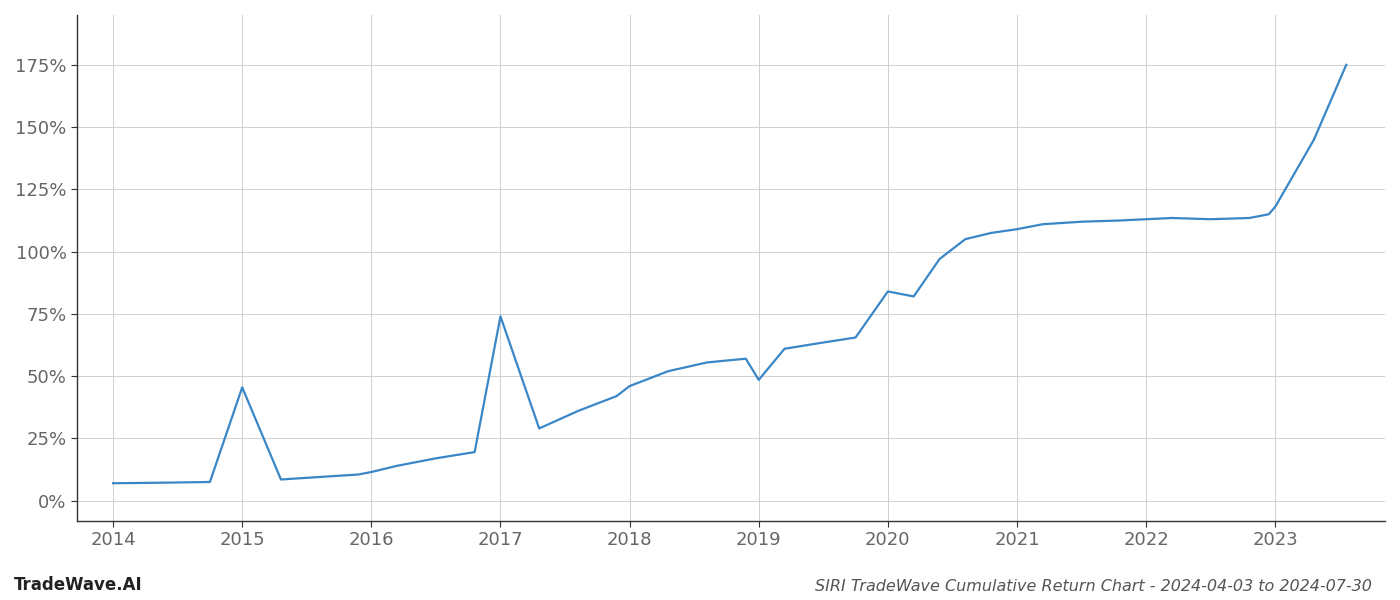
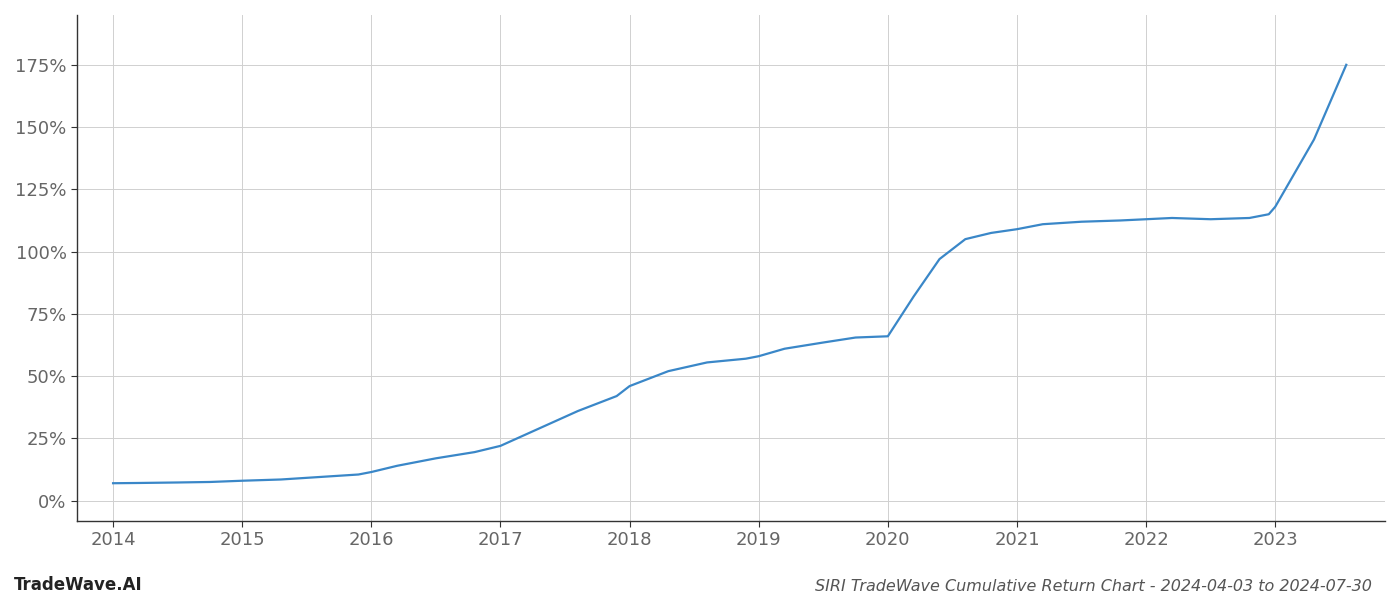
2015: 45.5% -> 8.0%
2017: 74.0% -> 22.0%
2019: 48.5% -> 58.0%
2020: 84.0% -> 66.0%
